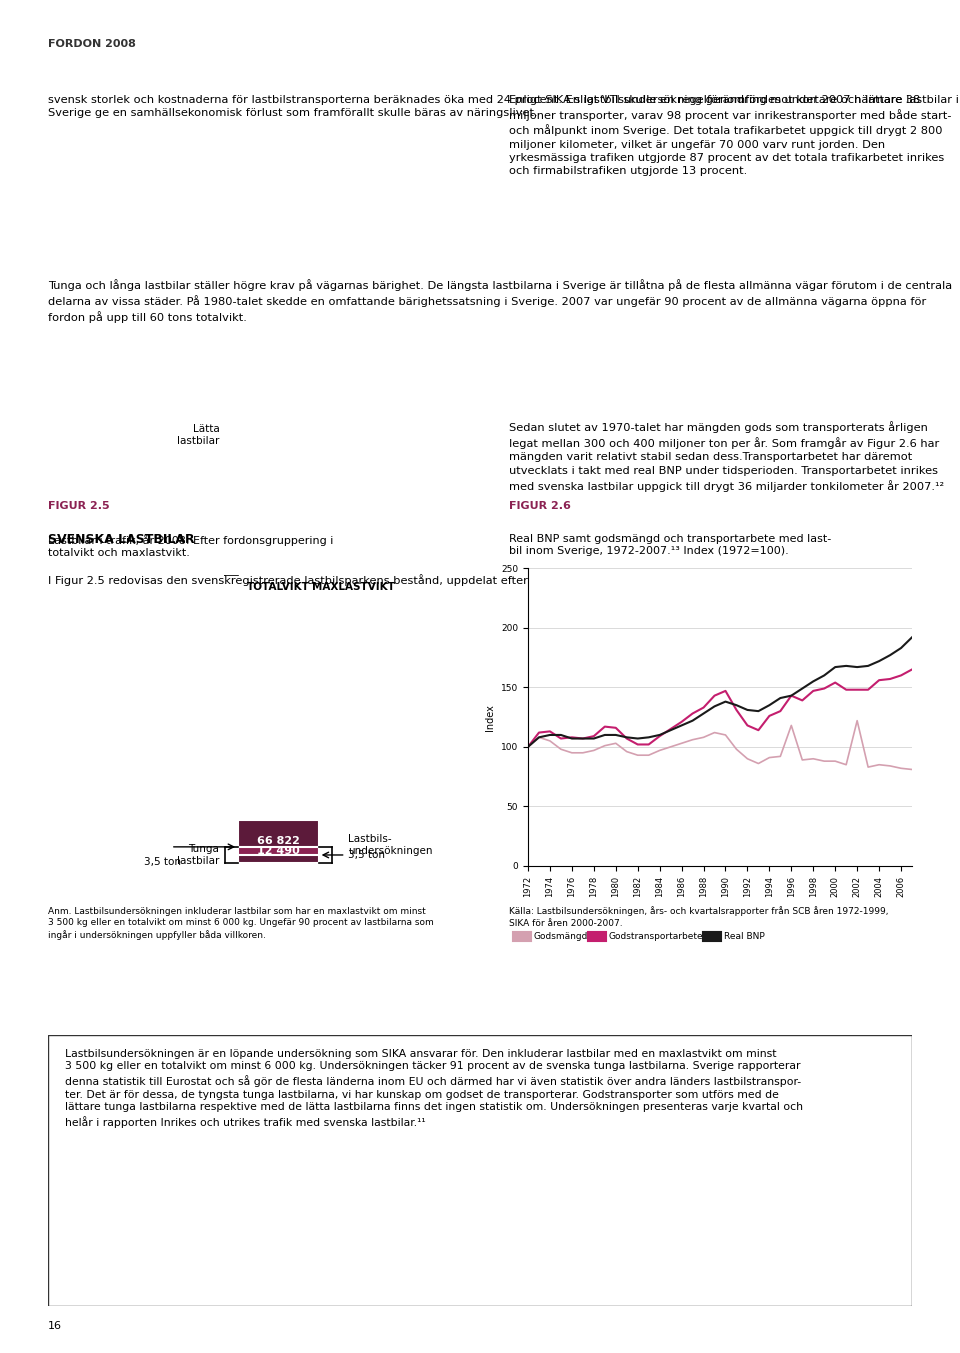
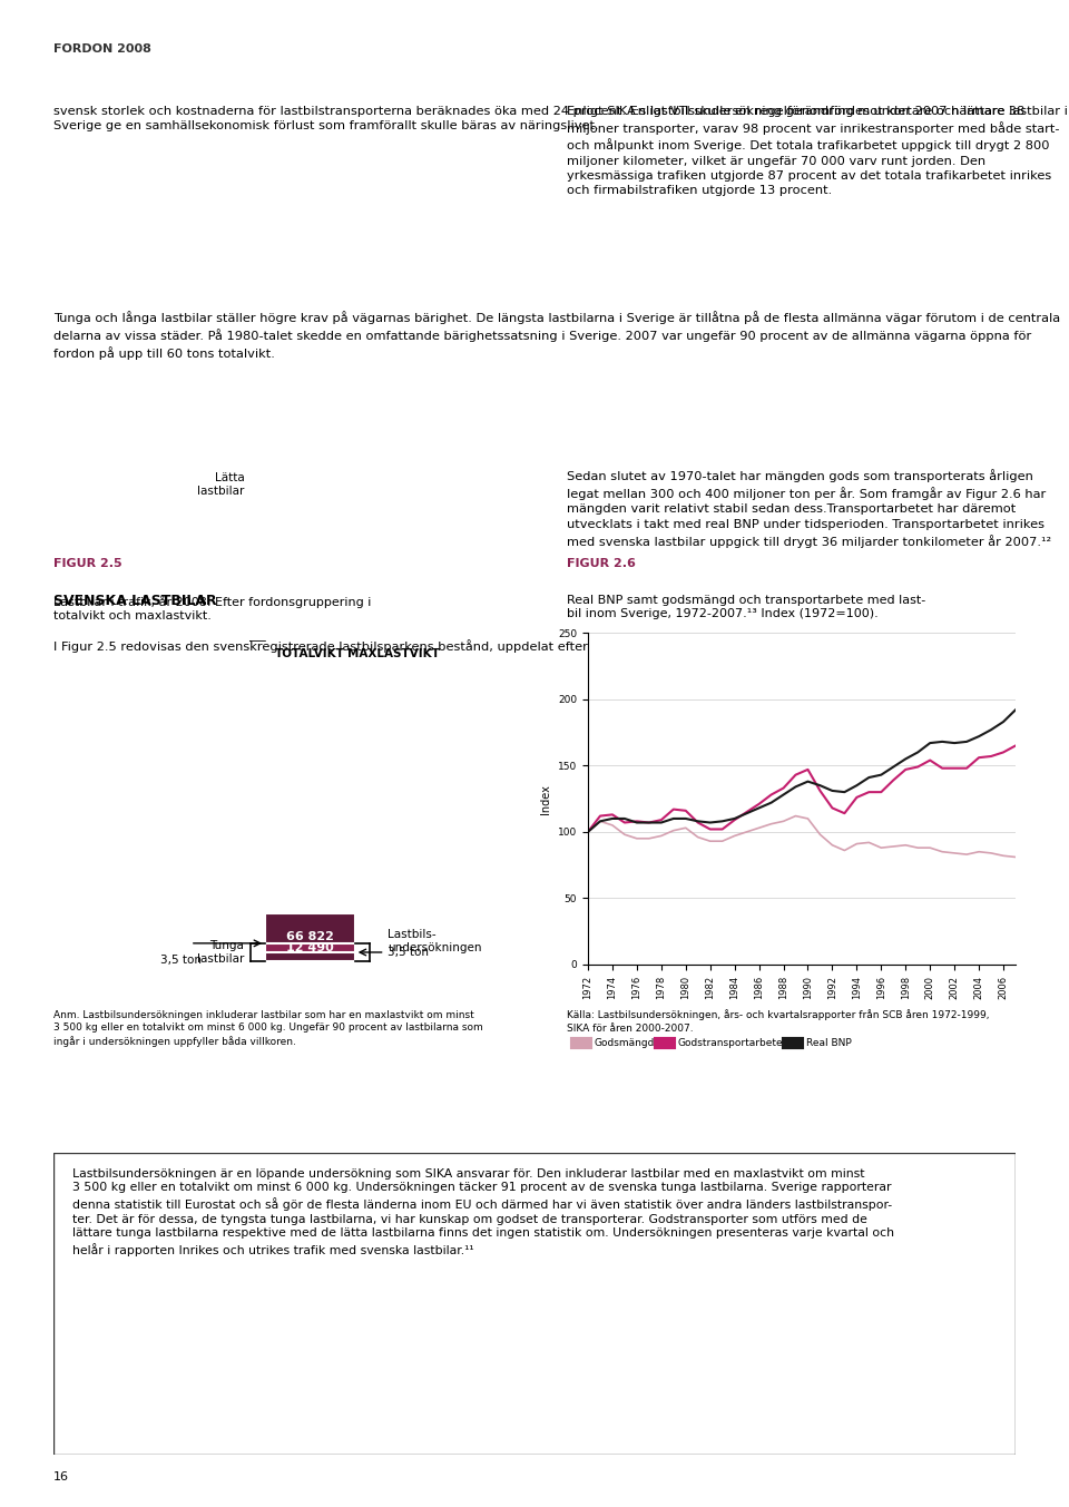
Godsmängd/1996: 118 -> 88
Godstransportarbete/1996: 143 -> 130
Godsmängd/2002: 122 -> 84
